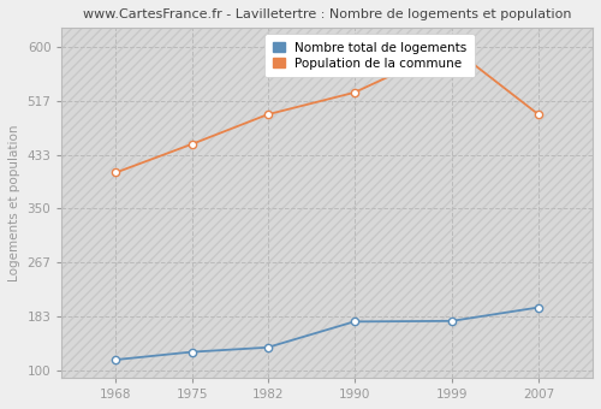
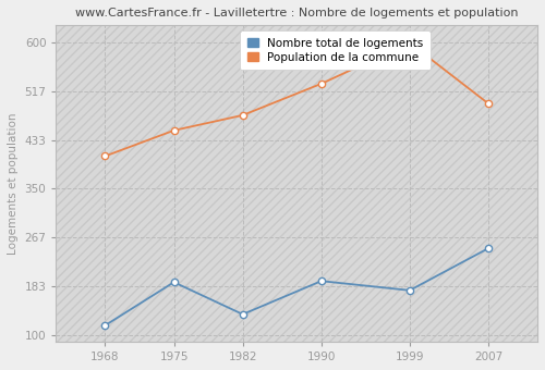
Nombre total de logements/1975: 128 -> 190
Population de la commune/1982: 496 -> 476
Nombre total de logements/1990: 175 -> 192
Nombre total de logements/2007: 197 -> 248
